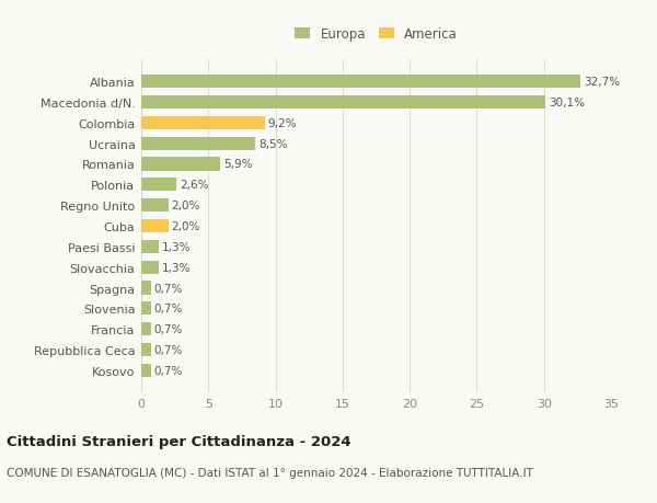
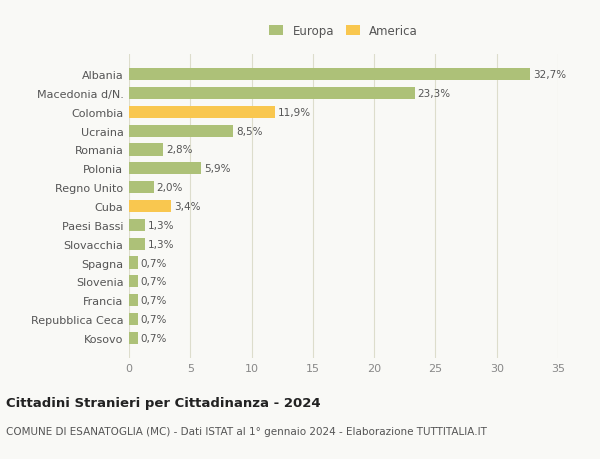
Macedonia d/N.: 30,1% -> 23,3%
Colombia: 9,2% -> 11,9%
Romania: 5,9% -> 2,8%
Polonia: 2,6% -> 5,9%
Cuba: 2,0% -> 3,4%
